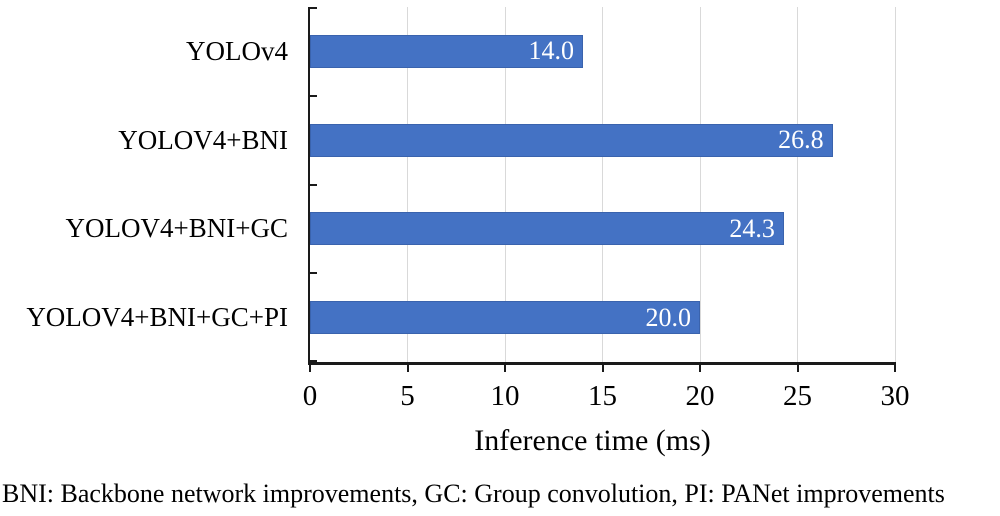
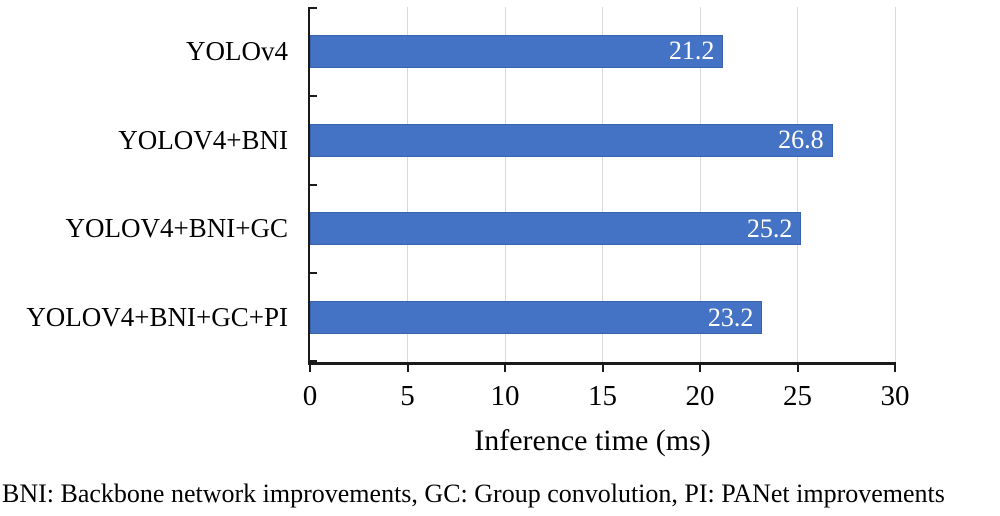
YOLOv4: 14.0 -> 21.2
YOLOV4+BNI+GC: 24.3 -> 25.2
YOLOV4+BNI+GC+PI: 20.0 -> 23.2
